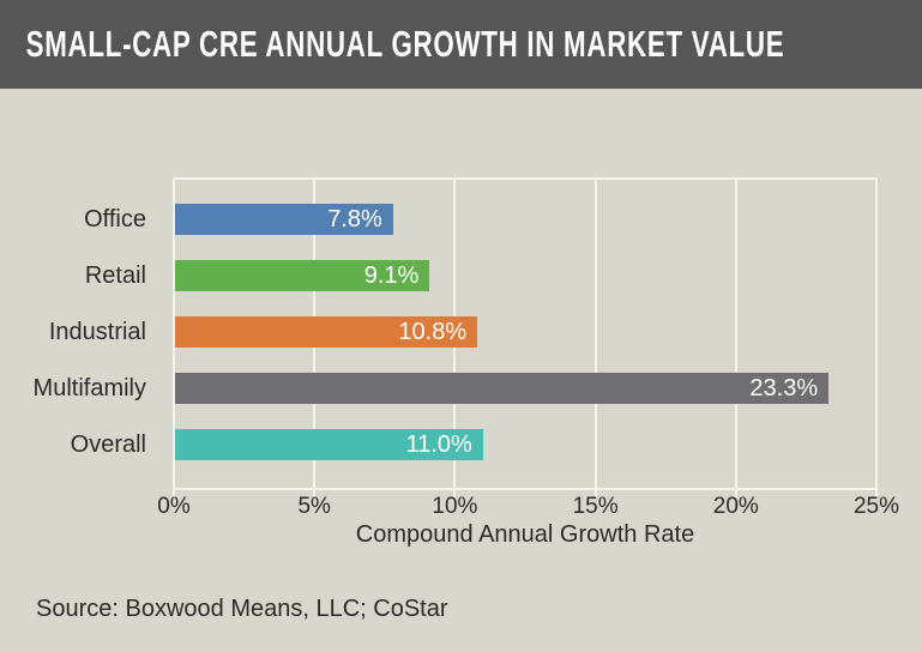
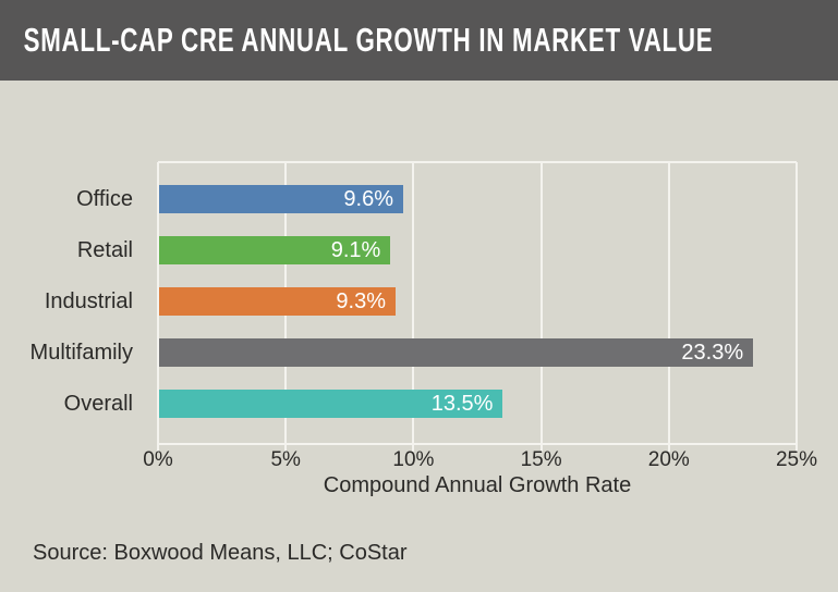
Office: 7.8% -> 9.6%
Industrial: 10.8% -> 9.3%
Overall: 11.0% -> 13.5%
